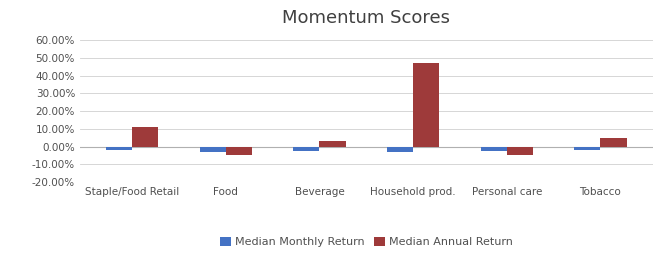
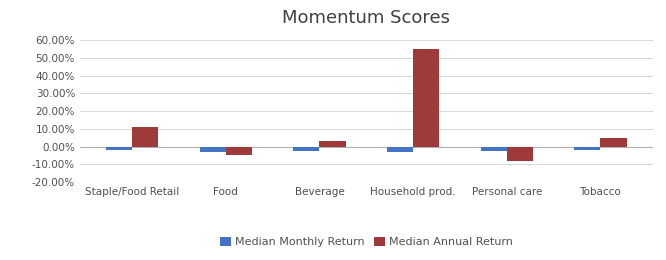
Median Annual Return/Household prod.: 47% -> 55%
Median Annual Return/Personal care: -5% -> -8%
